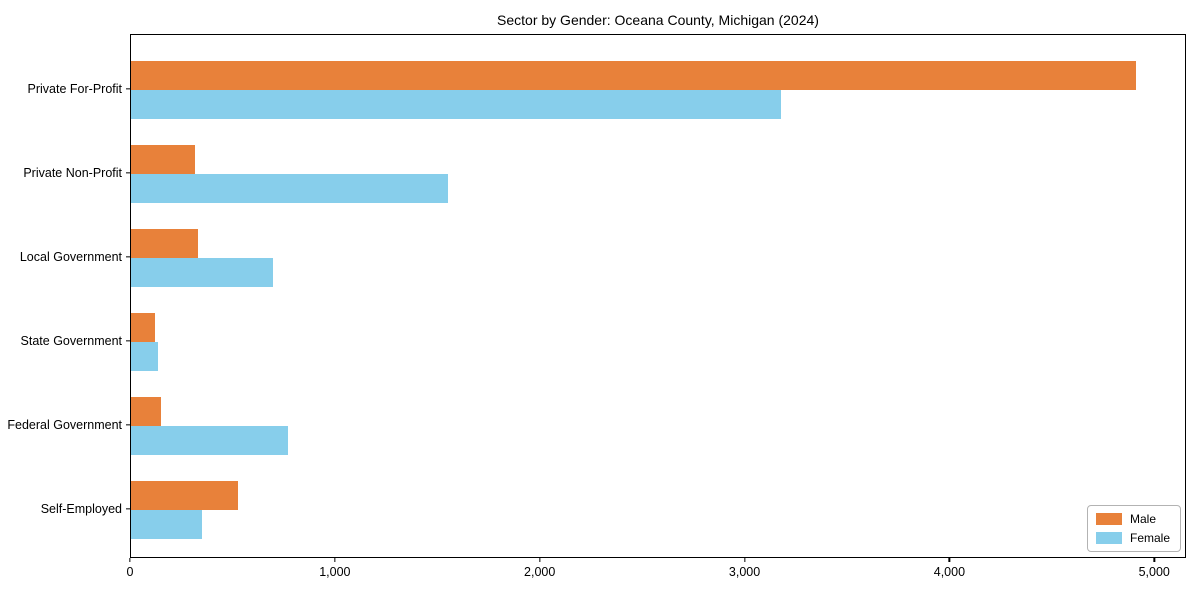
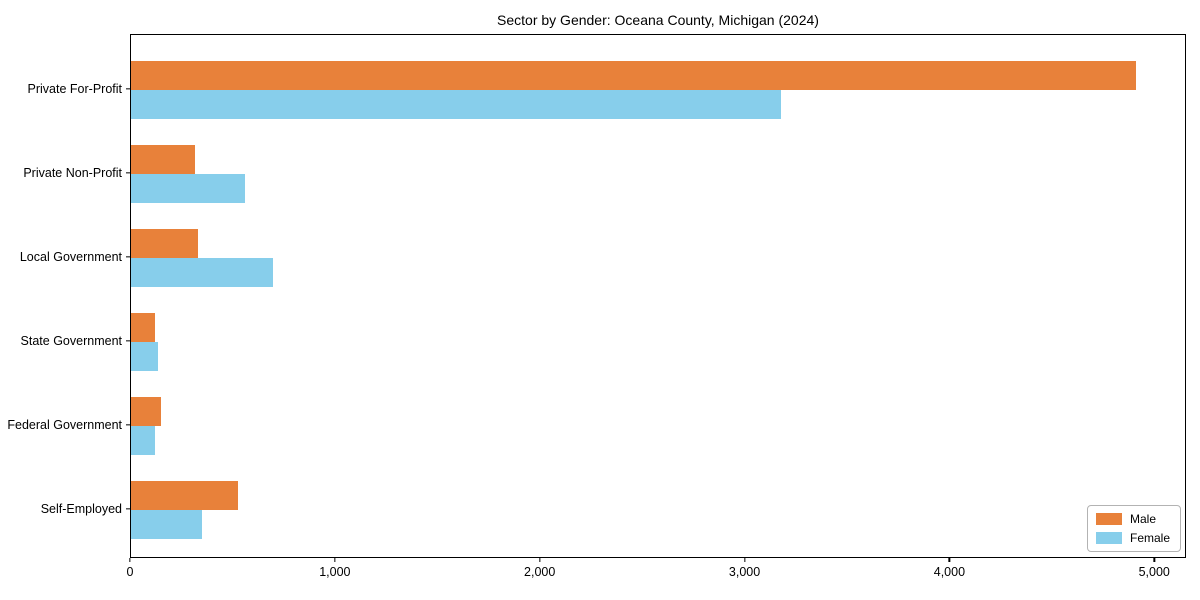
Female/Private Non-Profit: 1550 -> 560
Female/Federal Government: 770 -> 120
